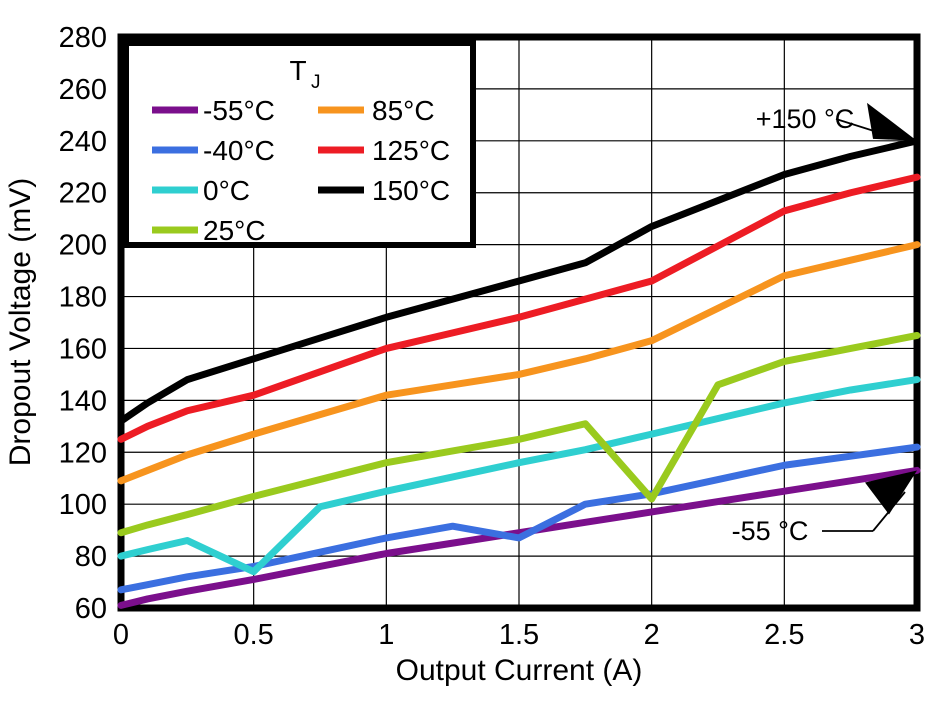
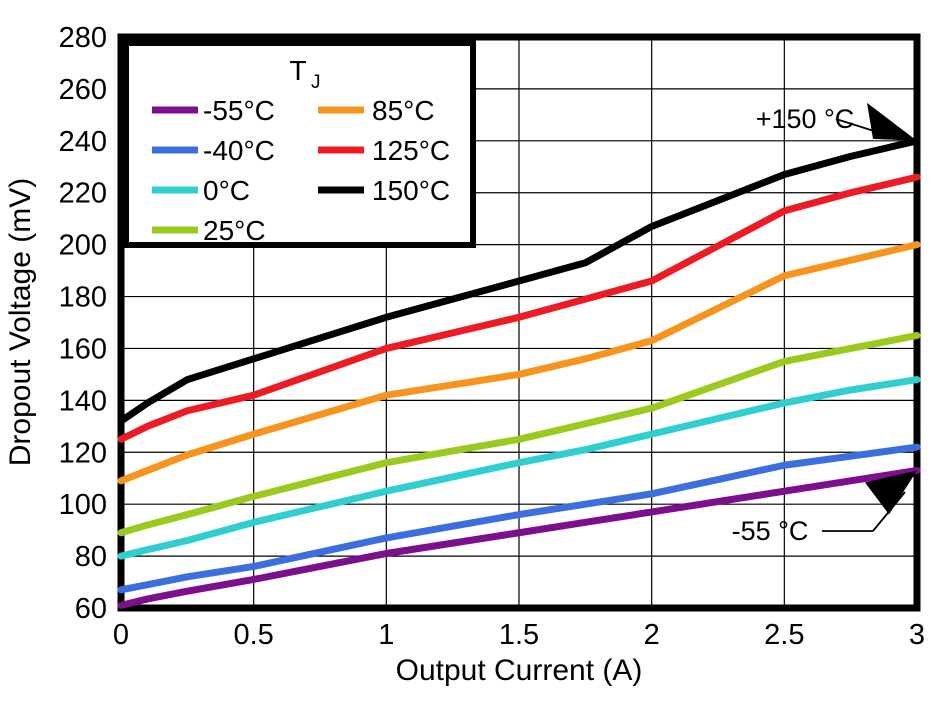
0°C/0.5: 74 -> 93
-40°C/1.5: 87 -> 96
25°C/2: 102 -> 137
